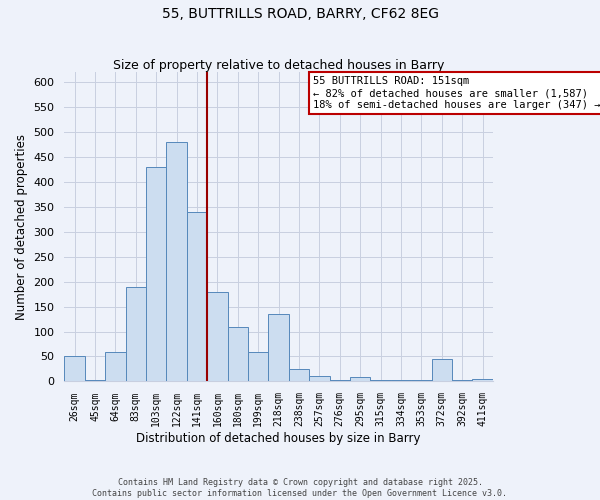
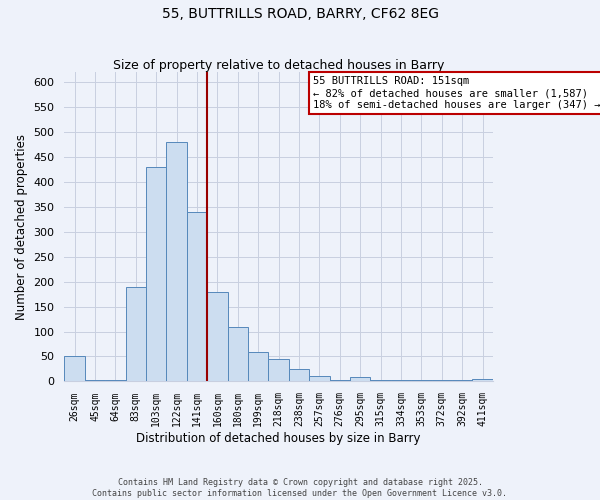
64sqm: 60 -> 2
218sqm: 135 -> 45
372sqm: 45 -> 2
